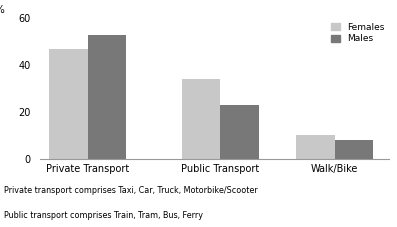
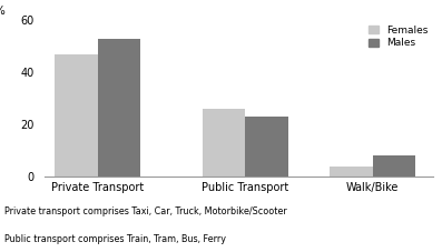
Females/Public Transport: 34 -> 26
Females/Walk/Bike: 10 -> 4
